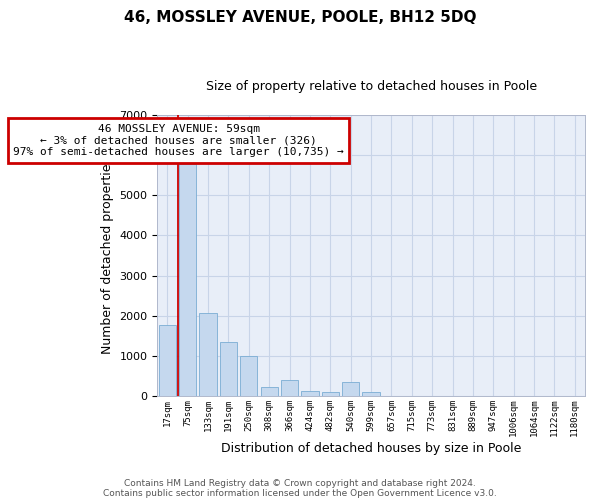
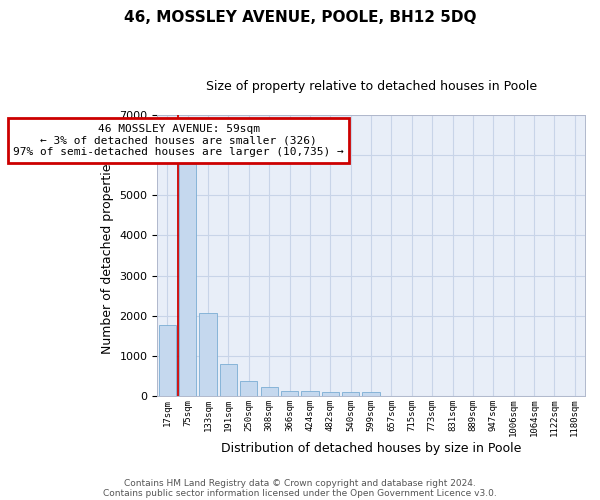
191sqm: 1350 -> 800
250sqm: 1000 -> 370
366sqm: 400 -> 130
540sqm: 350 -> 100
